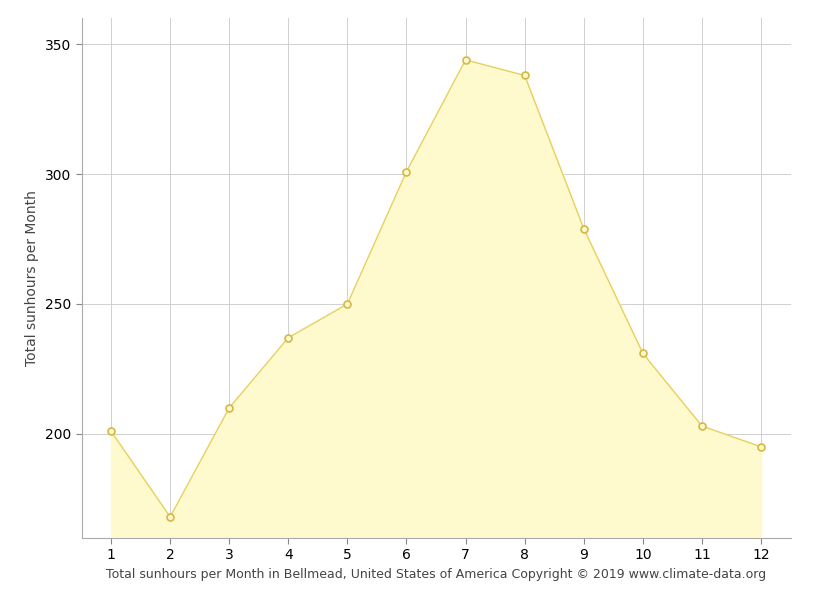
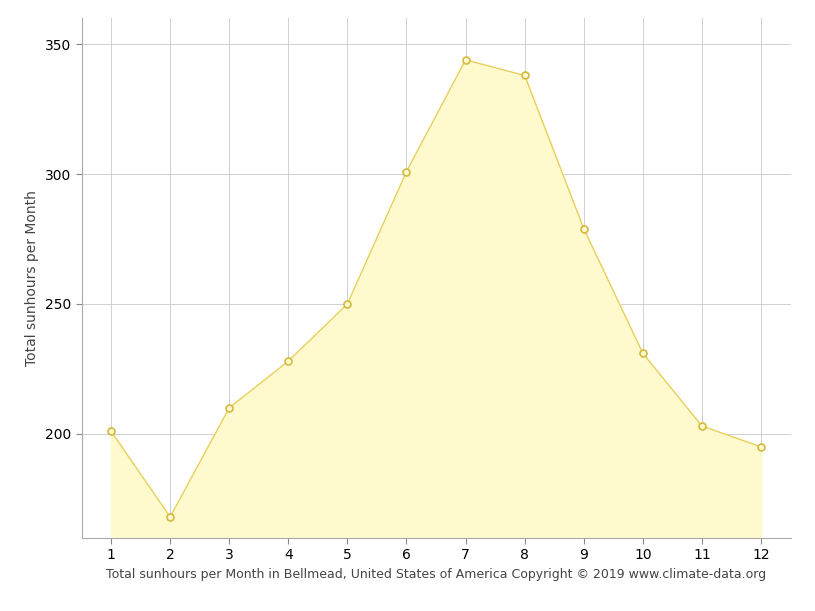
4: 237 -> 228
